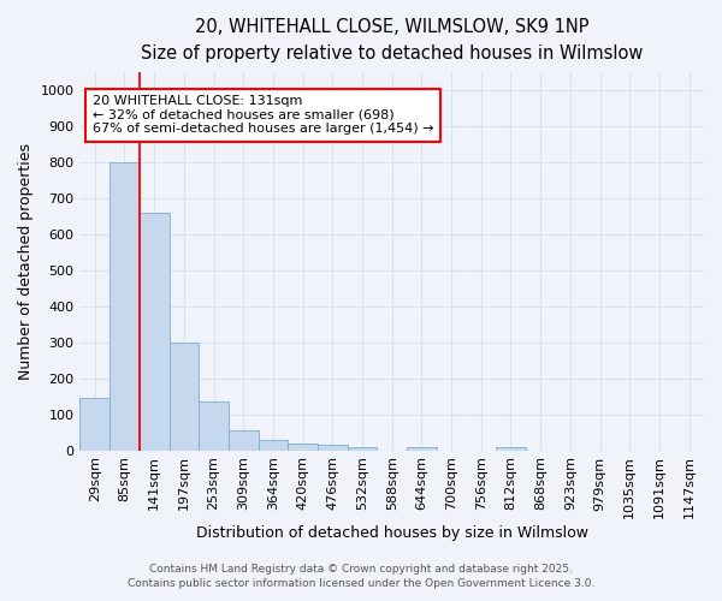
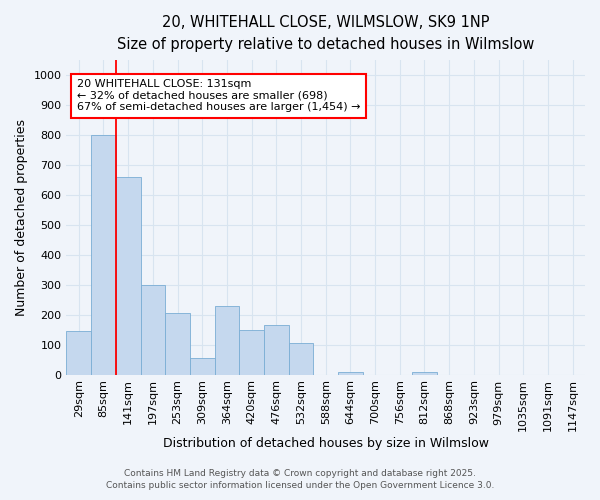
253sqm: 135 -> 205
364sqm: 30 -> 230
420sqm: 18 -> 150
476sqm: 14 -> 165
532sqm: 8 -> 105
